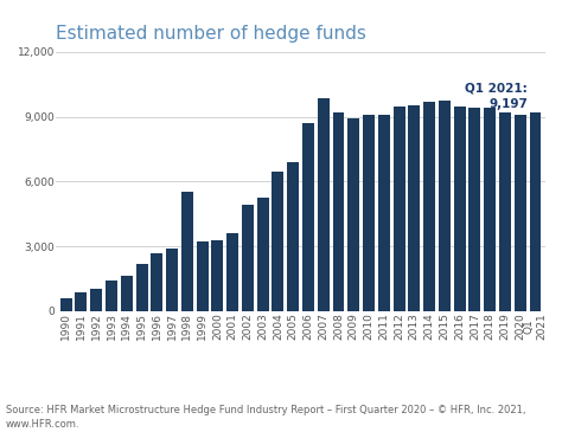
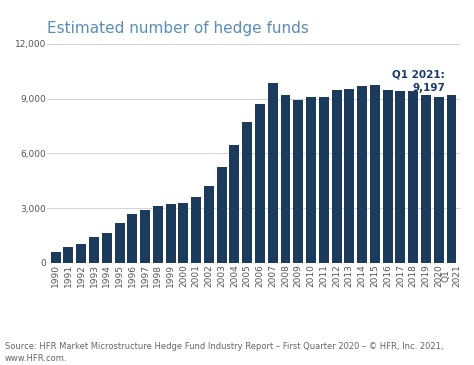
1998: 5,500 -> 3,100
2002: 4,900 -> 4,200
2005: 6,900 -> 7,700
